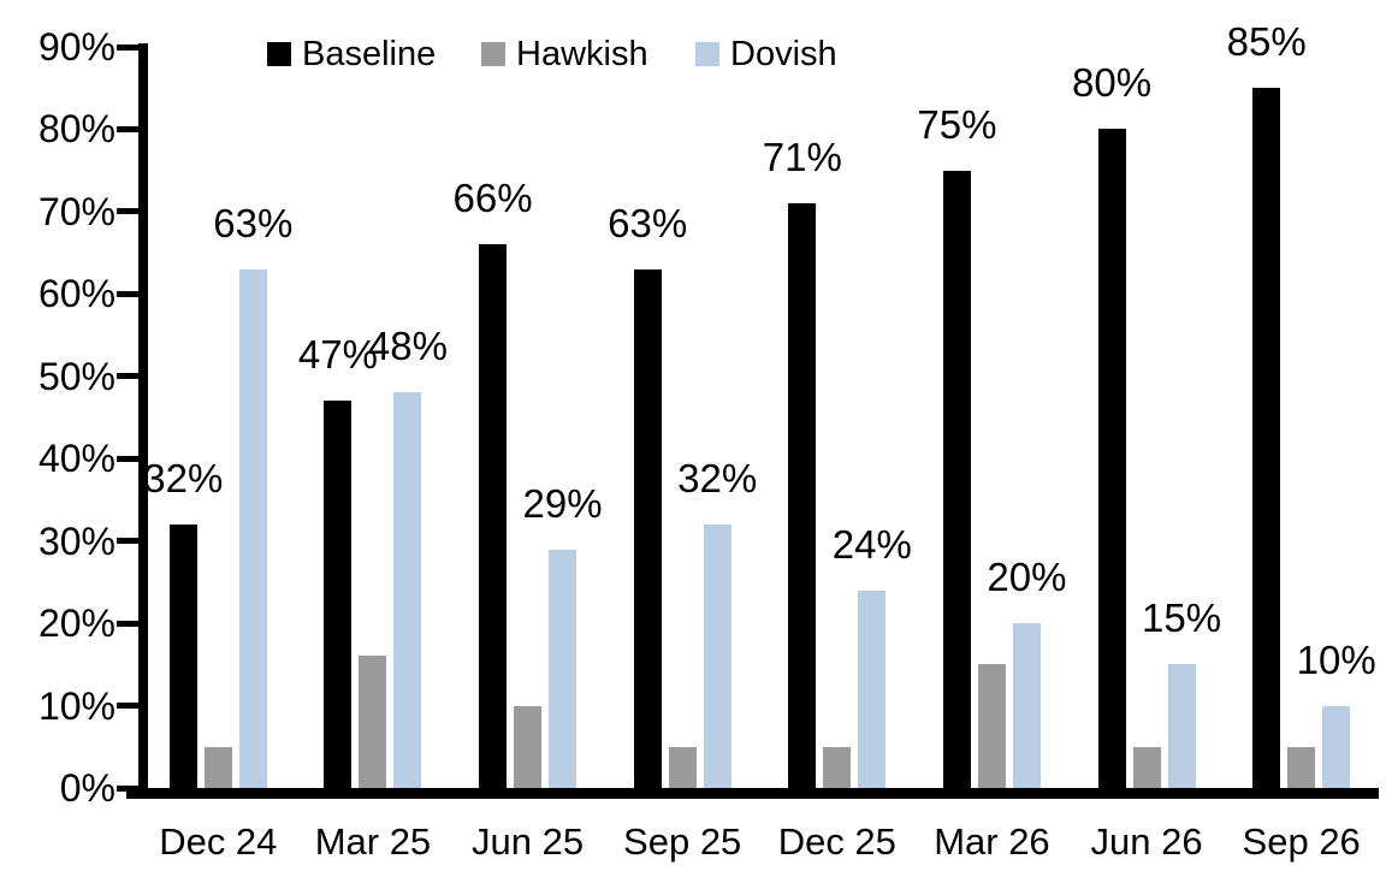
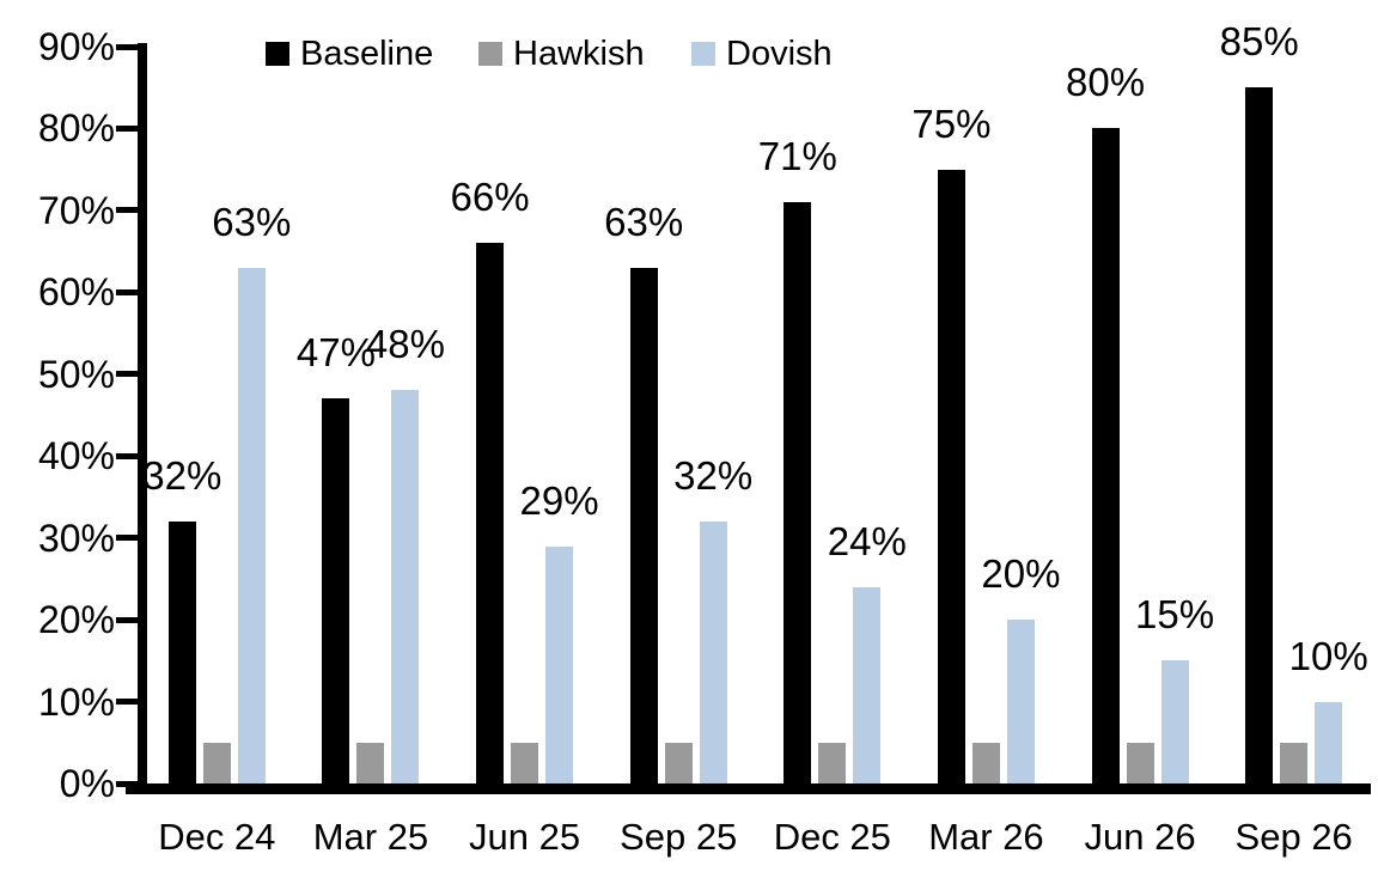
Hawkish/Mar 25: 16% -> 5%
Hawkish/Jun 25: 10% -> 5%
Hawkish/Mar 26: 15% -> 5%
